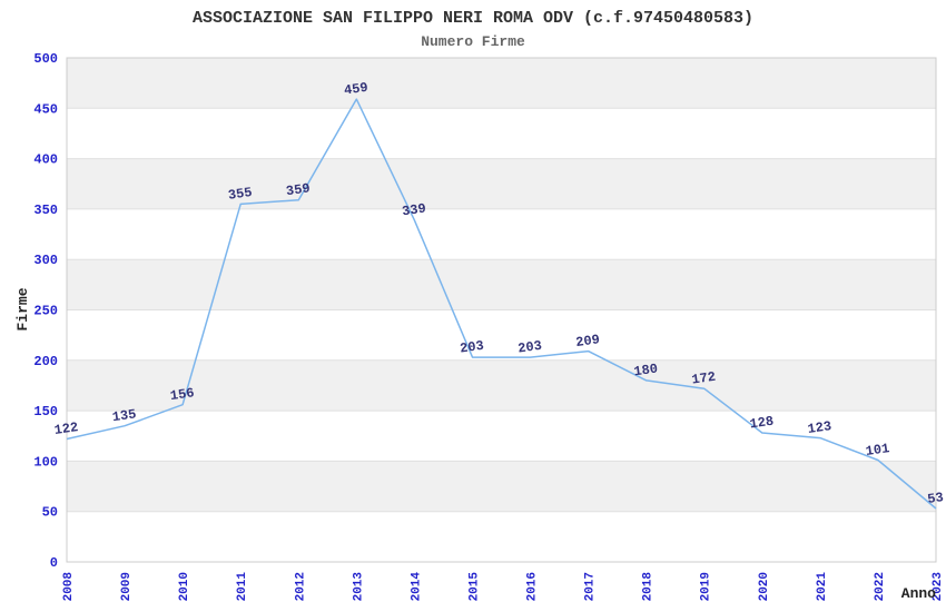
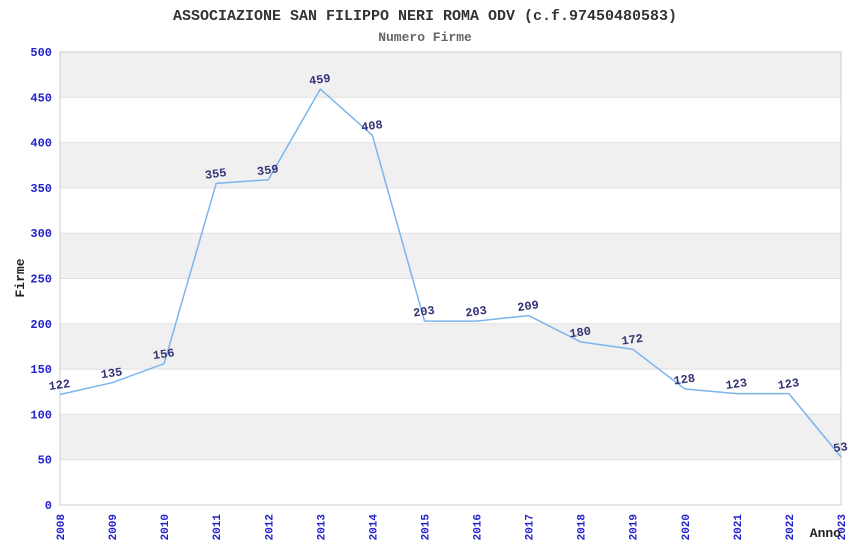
2014: 339 -> 408
2022: 101 -> 123
